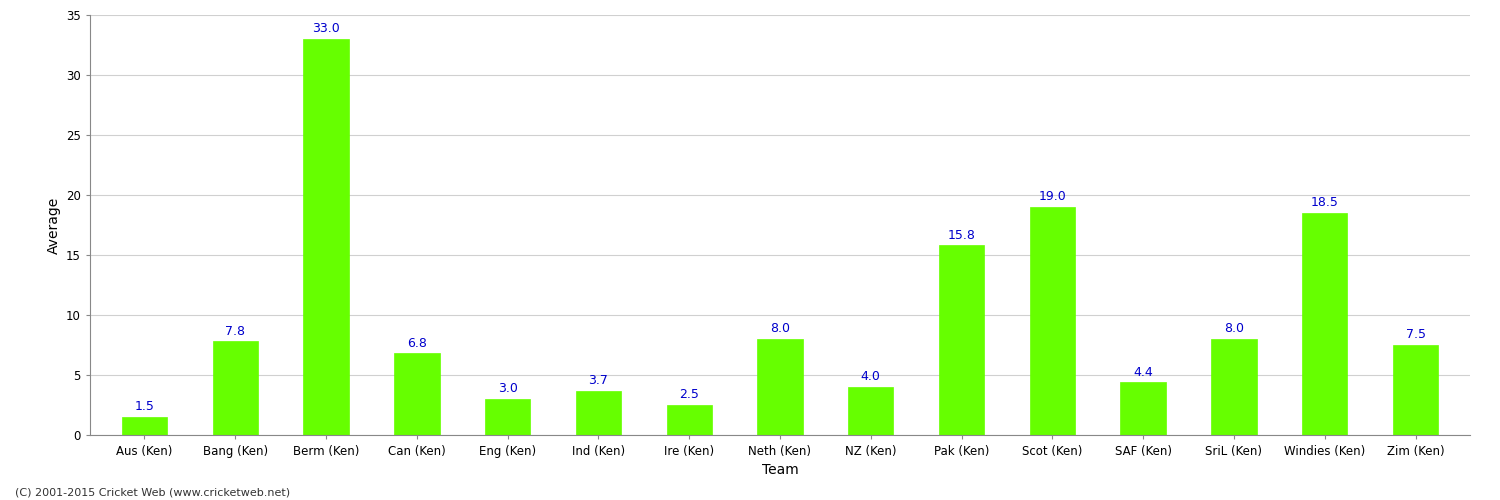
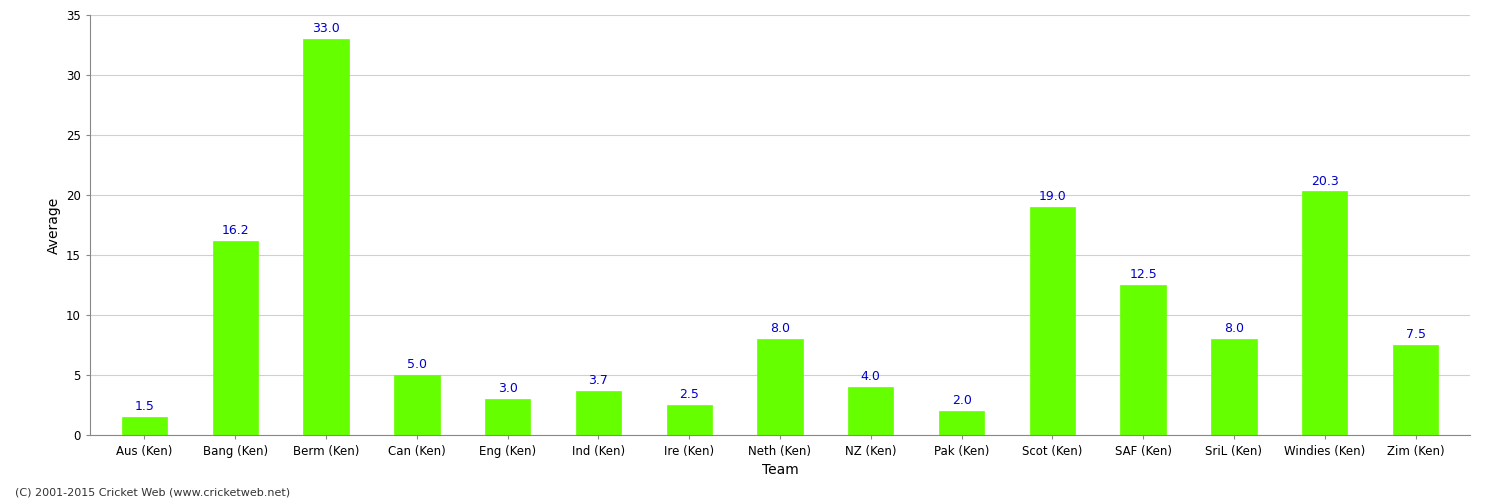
Bang (Ken): 7.8 -> 16.2
Can (Ken): 6.8 -> 5.0
Pak (Ken): 15.8 -> 2.0
SAF (Ken): 4.4 -> 12.5
Windies (Ken): 18.5 -> 20.3
